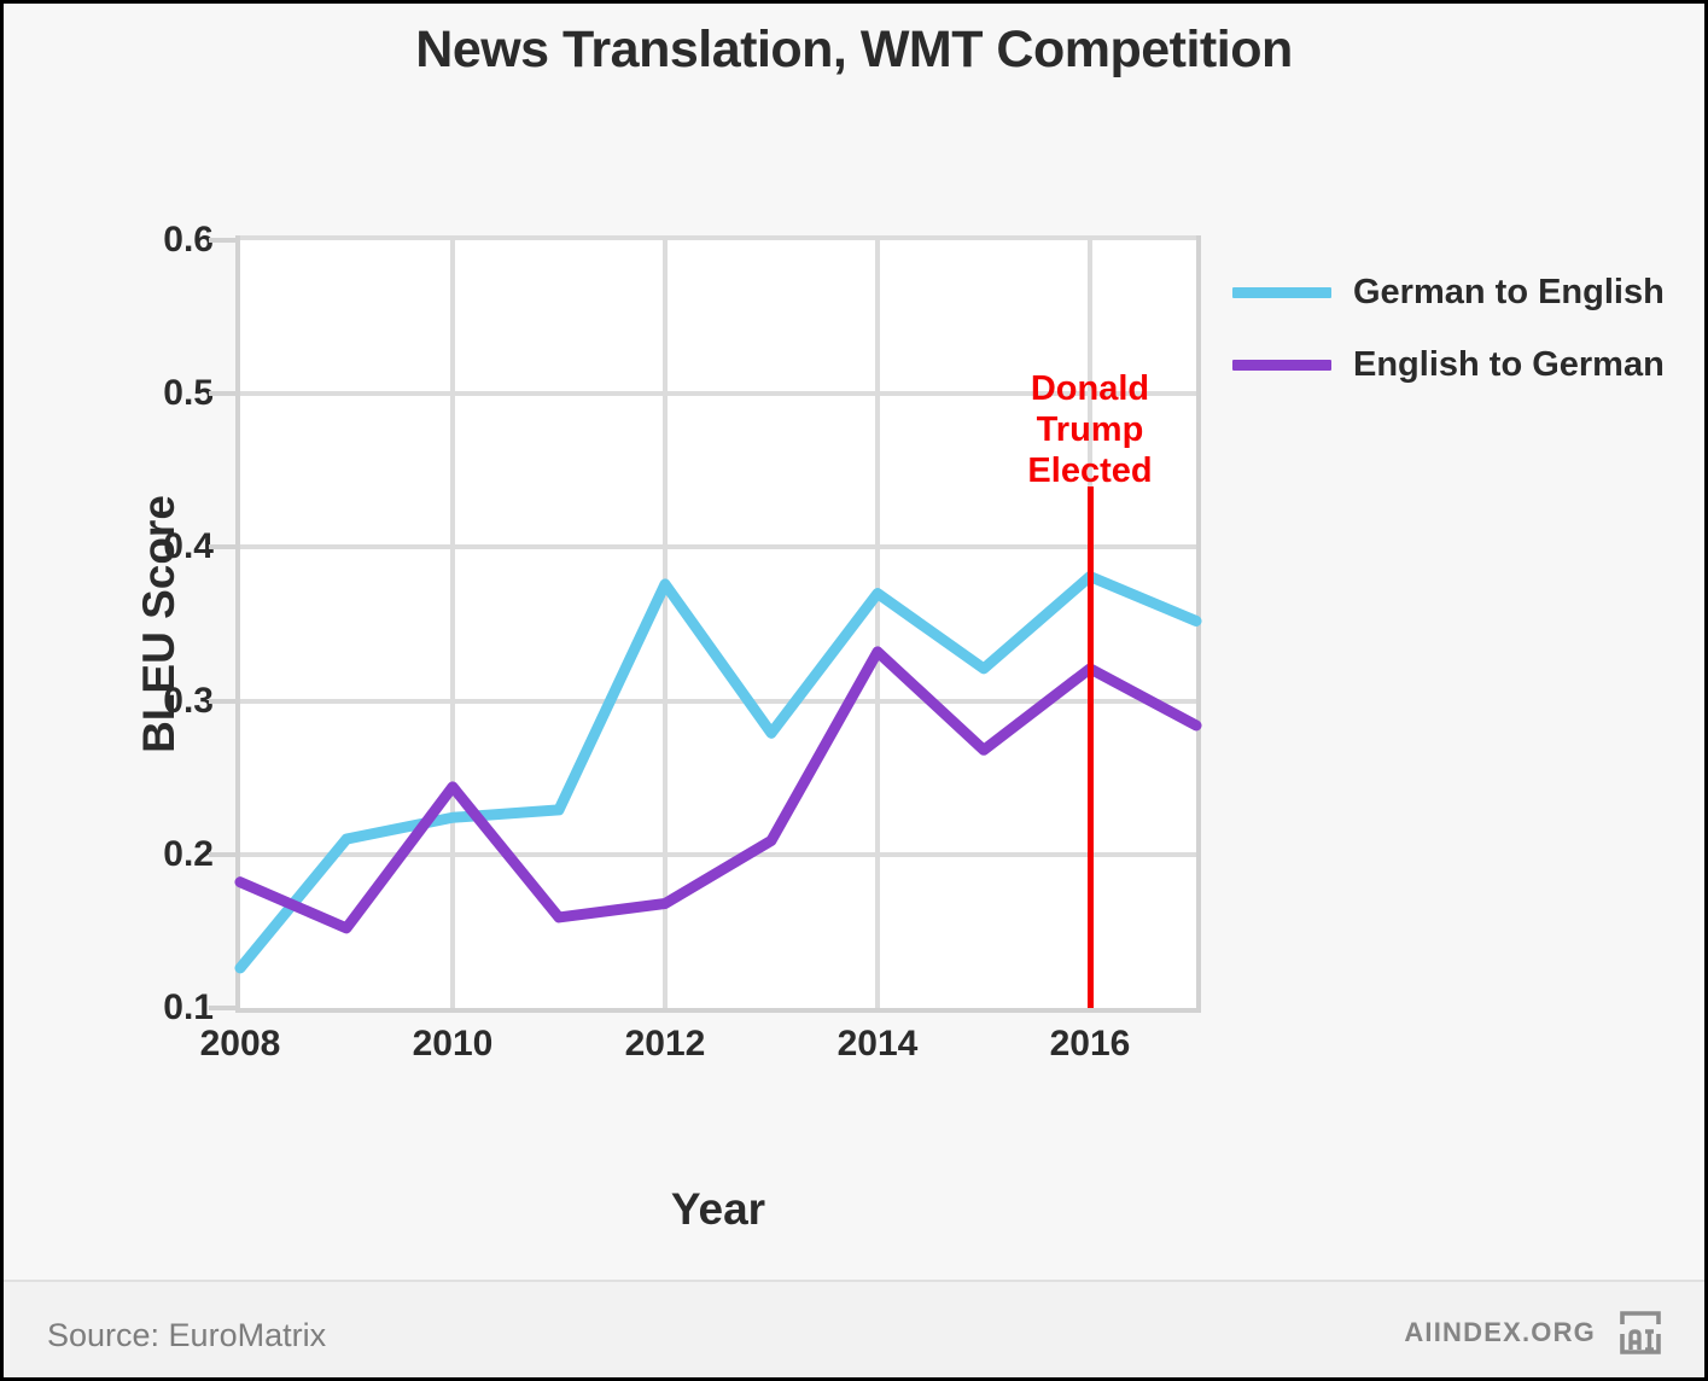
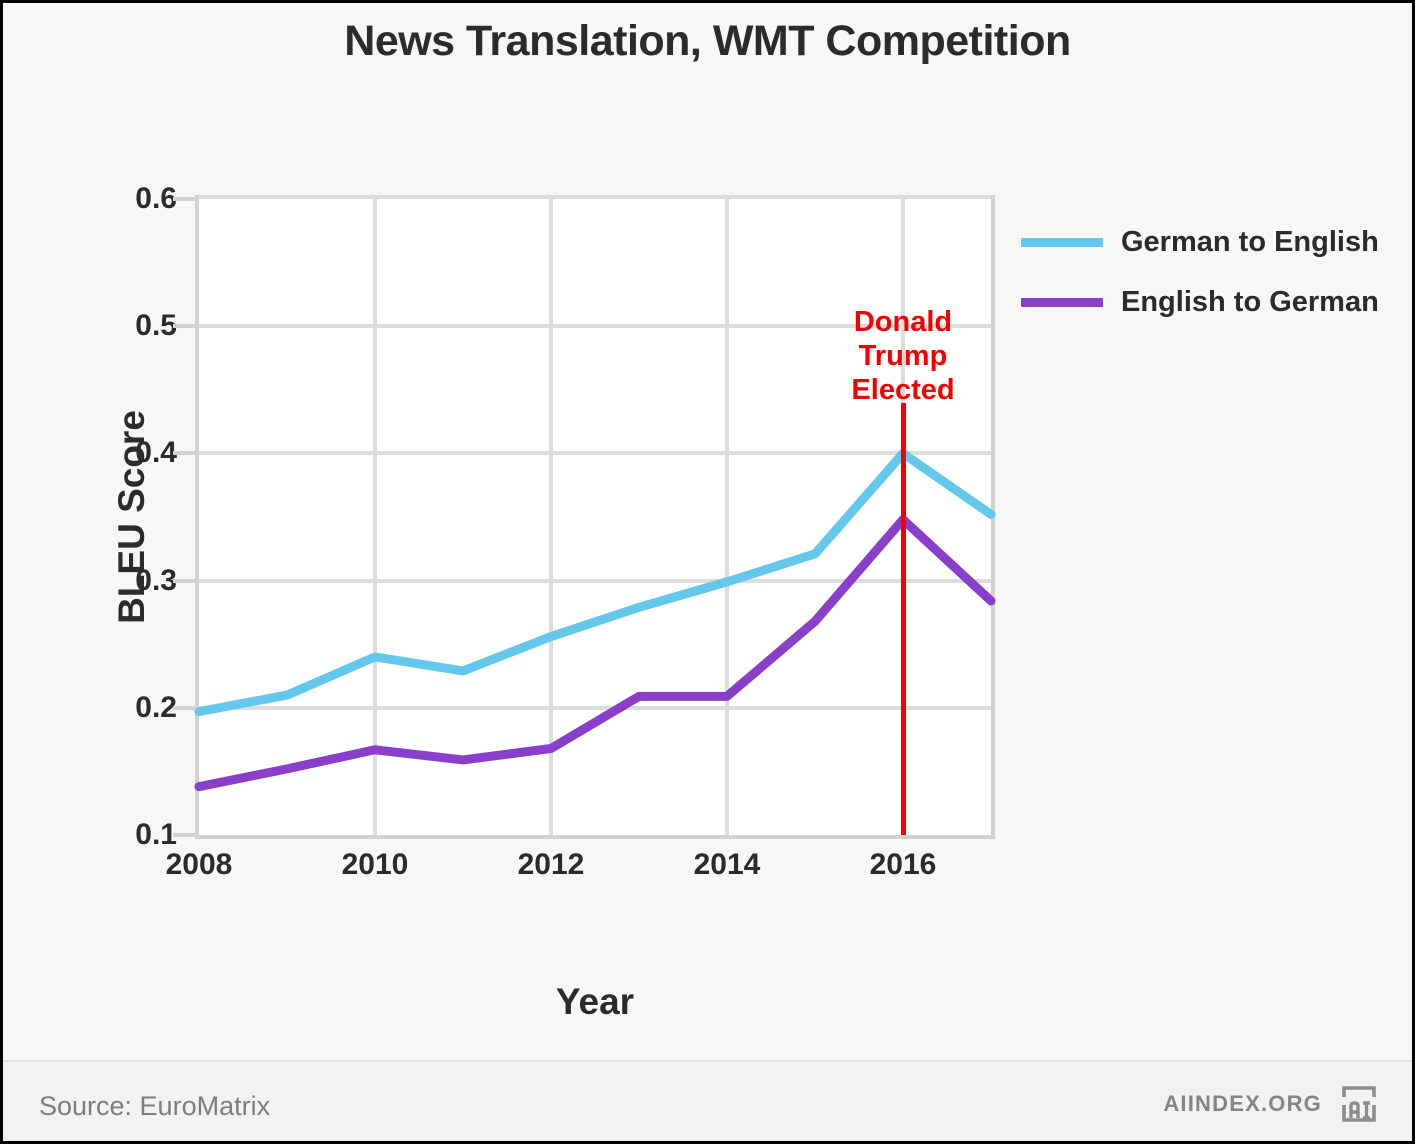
German to English/2008: 0.126 -> 0.197
English to German/2008: 0.182 -> 0.138
German to English/2010: 0.224 -> 0.240
English to German/2010: 0.244 -> 0.167
German to English/2012: 0.376 -> 0.256
German to English/2014: 0.370 -> 0.299
English to German/2014: 0.332 -> 0.209
German to English/2016: 0.381 -> 0.400
English to German/2016: 0.321 -> 0.348
